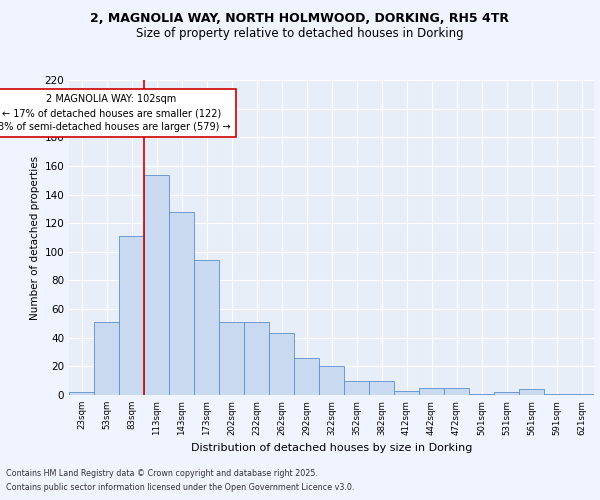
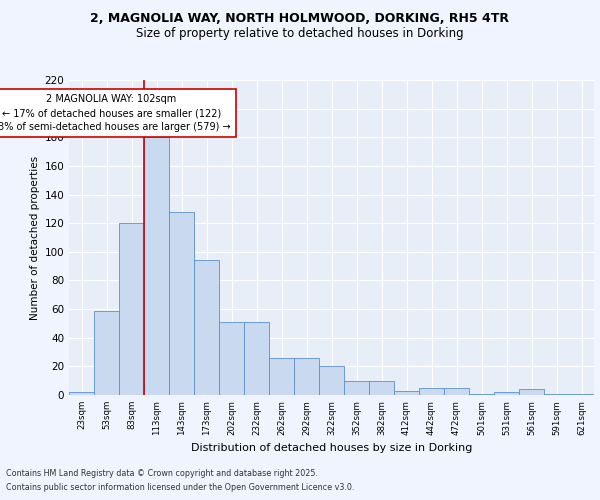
53sqm: 51 -> 59
83sqm: 111 -> 120
113sqm: 154 -> 180
262sqm: 43 -> 26
